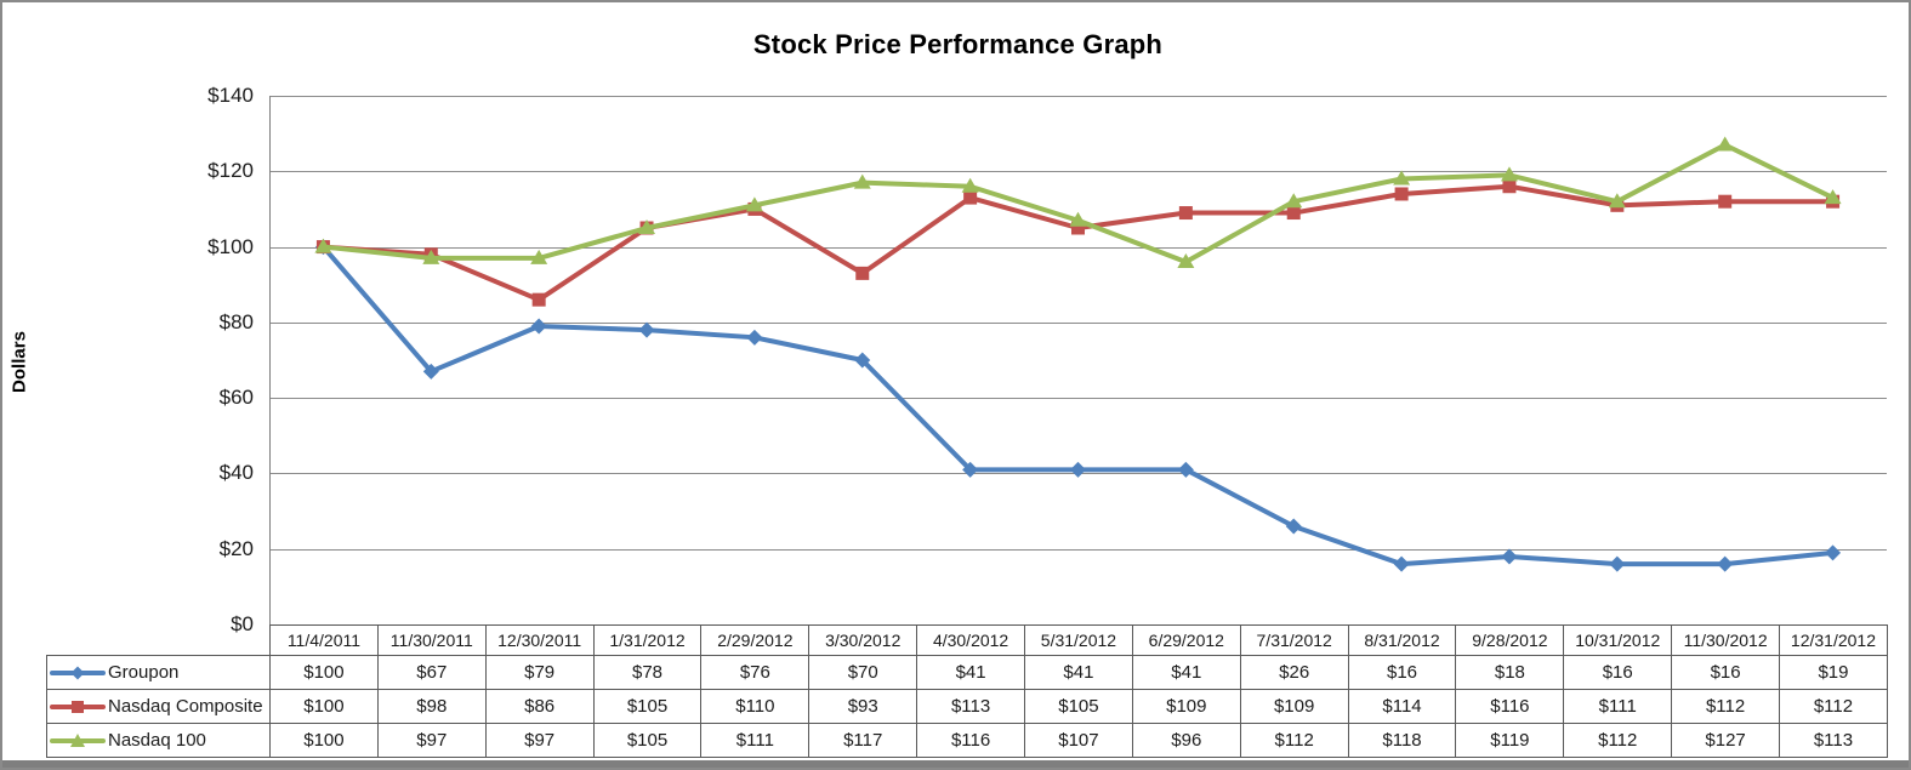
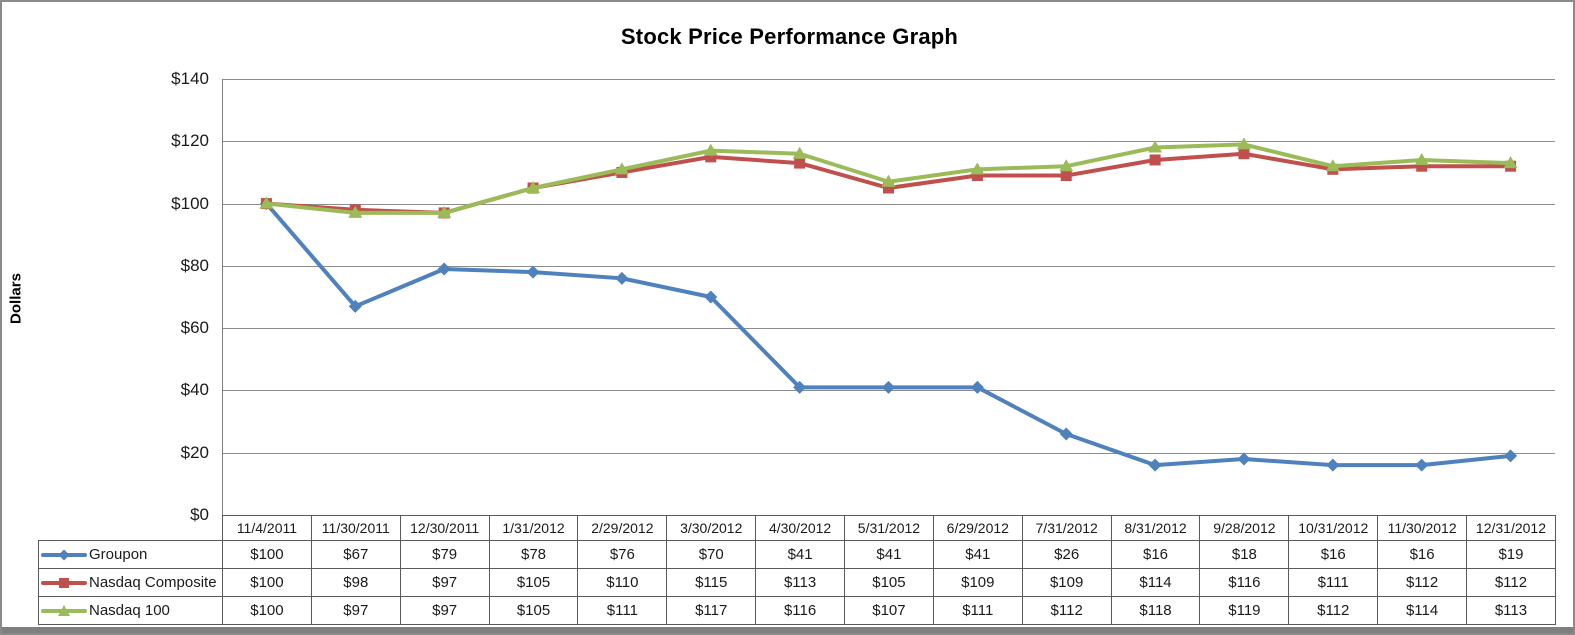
Nasdaq Composite/12/30/2011: $86 -> $97
Nasdaq Composite/3/30/2012: $93 -> $115
Nasdaq 100/6/29/2012: $96 -> $111
Nasdaq 100/11/30/2012: $127 -> $114
